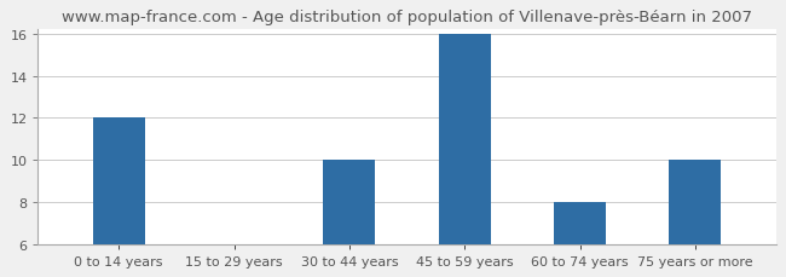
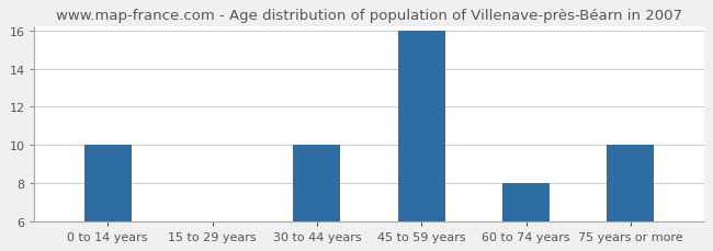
0 to 14 years: 12 -> 10
